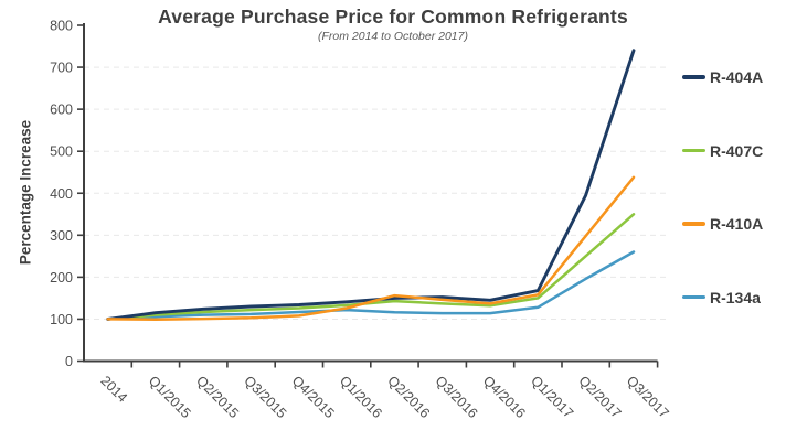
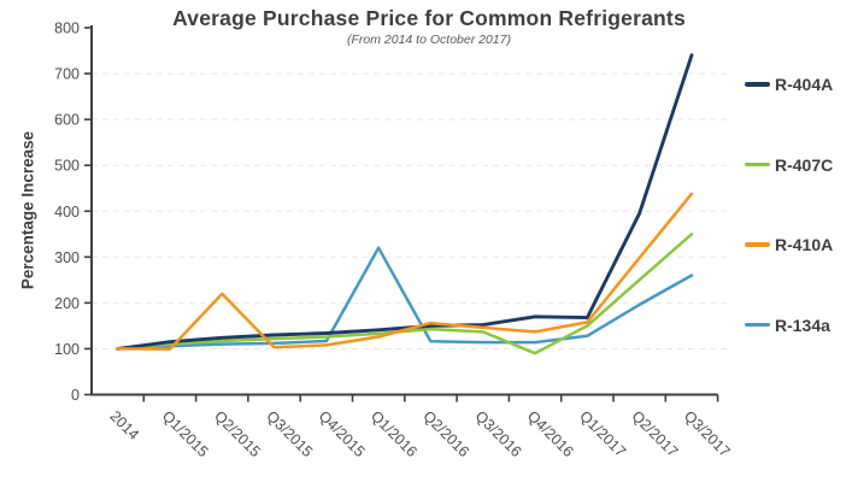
R-410A/Q2/2015: 100 -> 220
R-134a/Q1/2016: 120 -> 320
R-404A/Q4/2016: 140 -> 170
R-407C/Q4/2016: 130 -> 90
